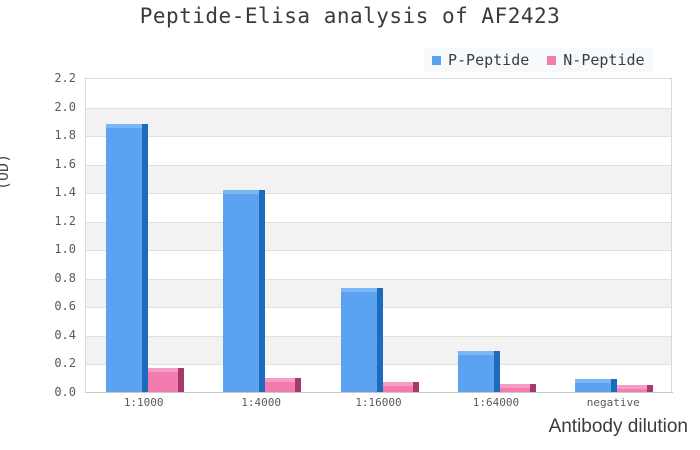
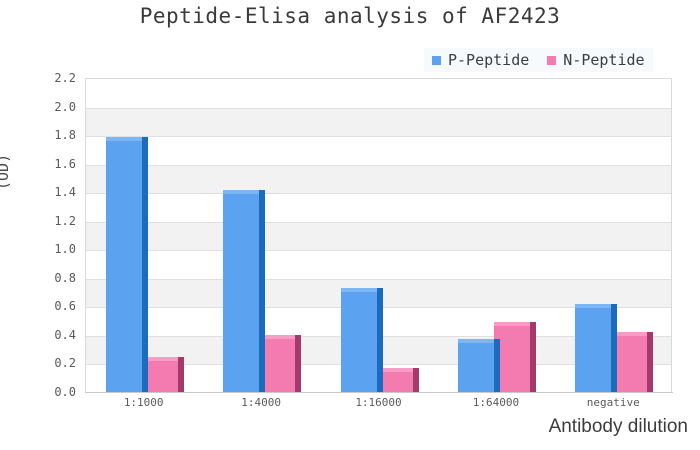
P-Peptide/1:1000: 1.85 -> 1.76
N-Peptide/1:1000: 0.14 -> 0.22
N-Peptide/1:4000: 0.07 -> 0.37
N-Peptide/1:16000: 0.04 -> 0.14
P-Peptide/1:64000: 0.26 -> 0.34
N-Peptide/1:64000: 0.03 -> 0.46
P-Peptide/negative: 0.06 -> 0.59
N-Peptide/negative: 0.02 -> 0.39
